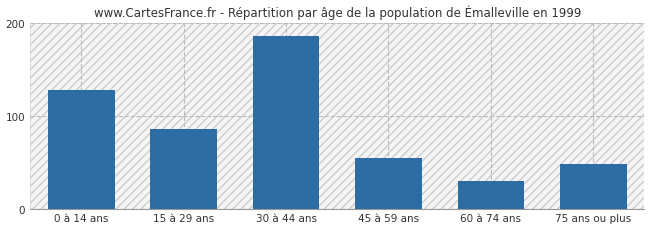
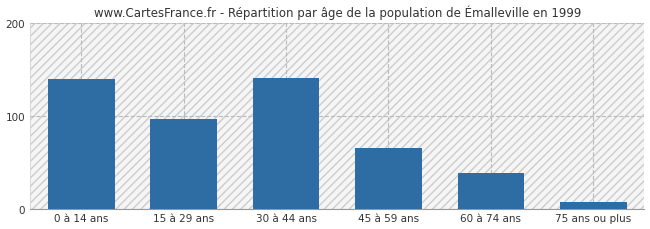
0 à 14 ans: 128 -> 140
15 à 29 ans: 86 -> 97
30 à 44 ans: 186 -> 141
45 à 59 ans: 54 -> 65
60 à 74 ans: 30 -> 38
75 ans ou plus: 48 -> 7
